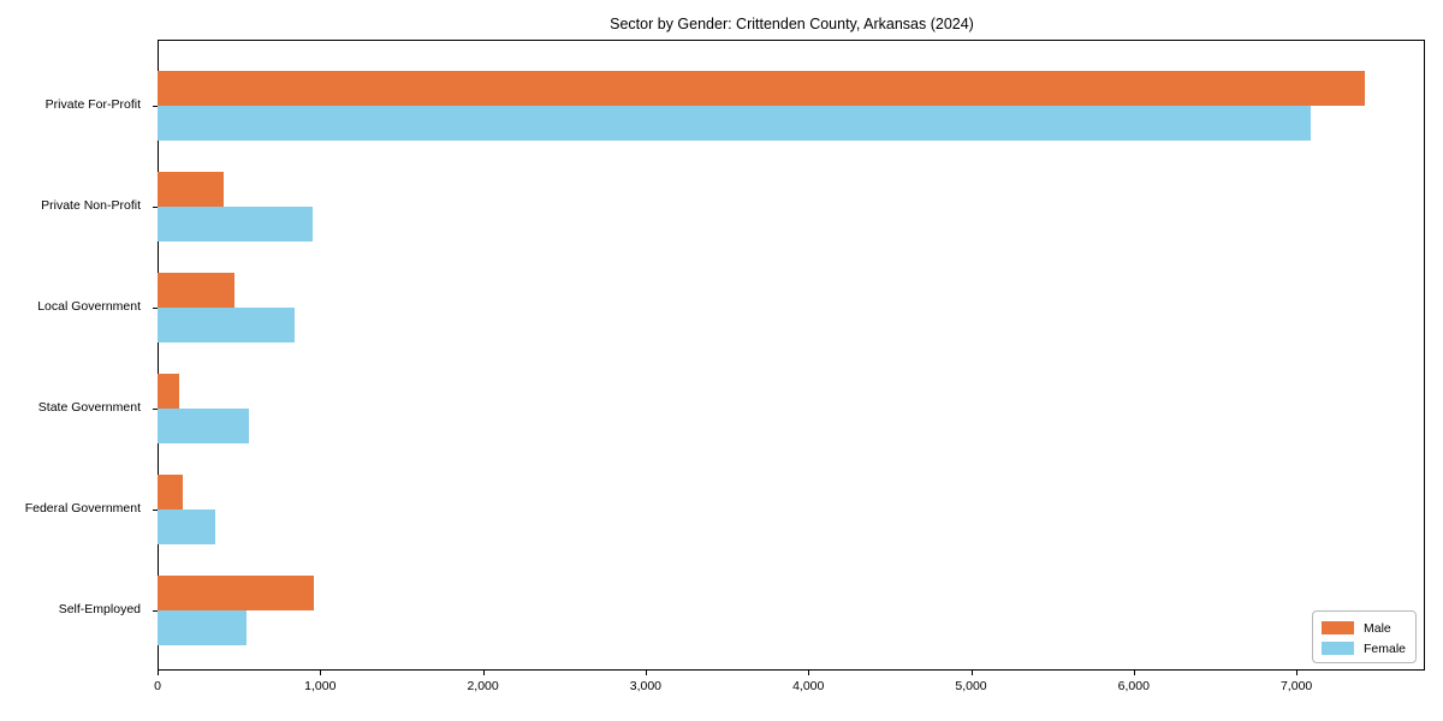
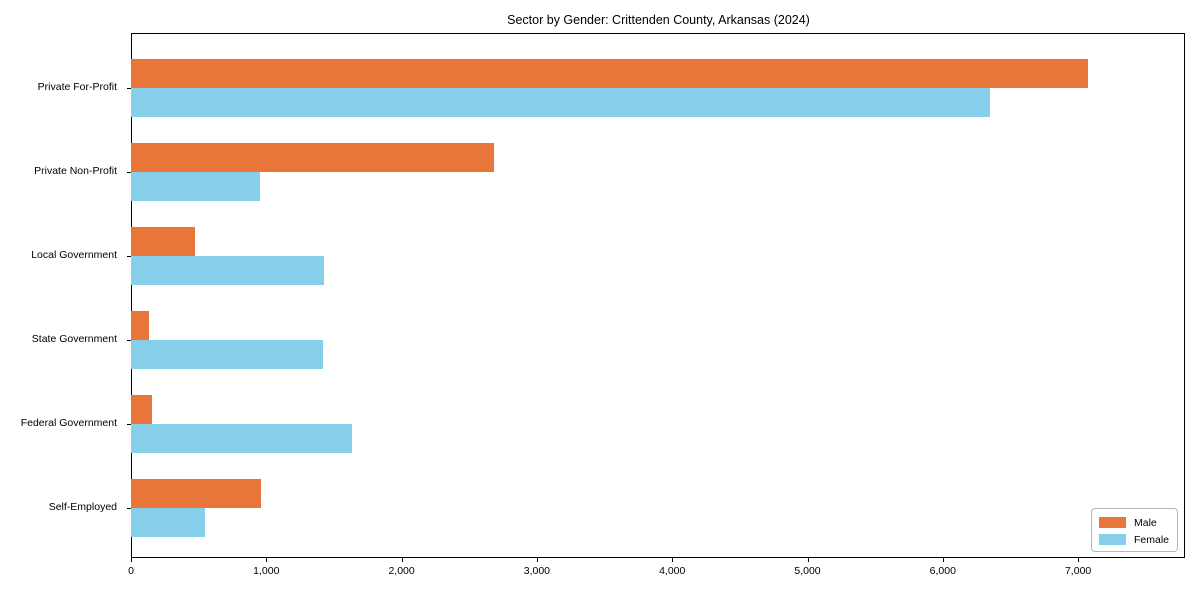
Male/Private For-Profit: 7420 -> 7070
Female/Private For-Profit: 7090 -> 6350
Male/Private Non-Profit: 410 -> 2680
Female/Local Government: 840 -> 1430
Female/State Government: 560 -> 1420
Female/Federal Government: 360 -> 1630
